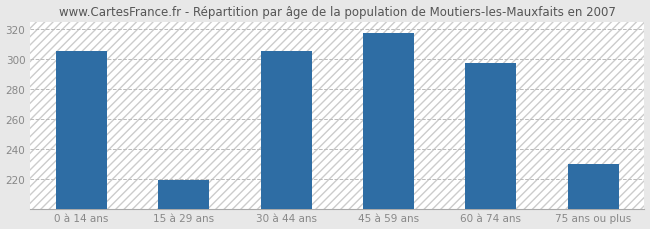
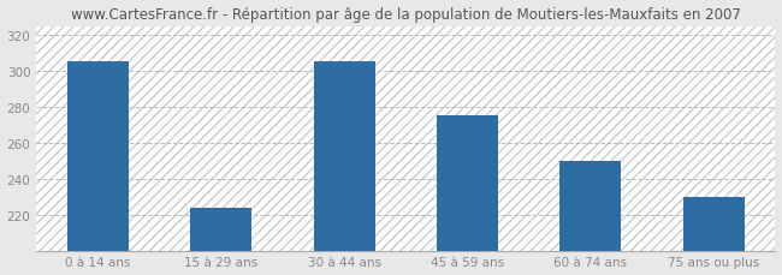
15 à 29 ans: 219 -> 224
45 à 59 ans: 317 -> 275
60 à 74 ans: 297 -> 250
